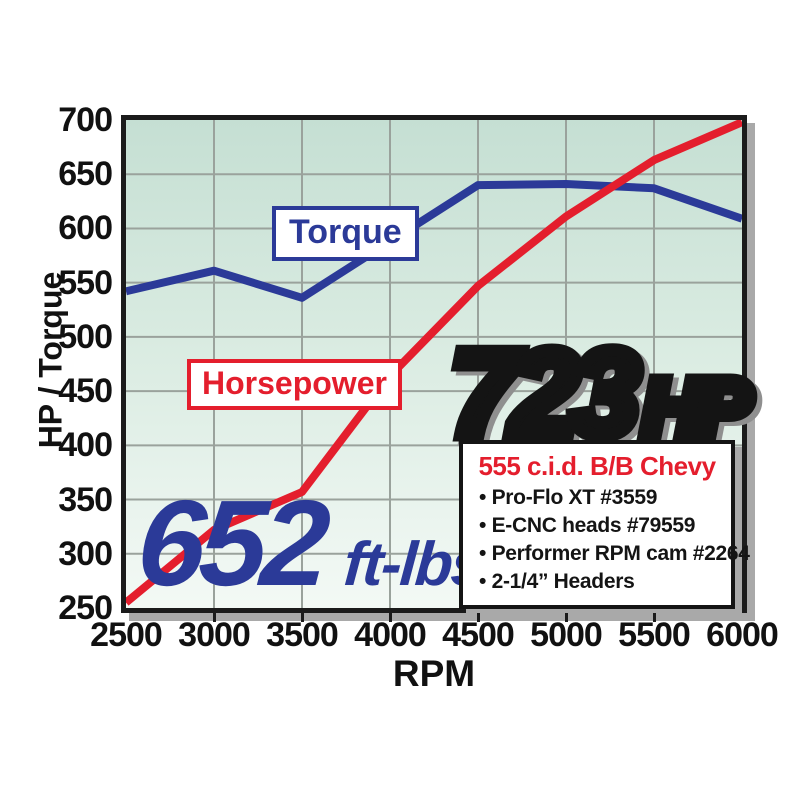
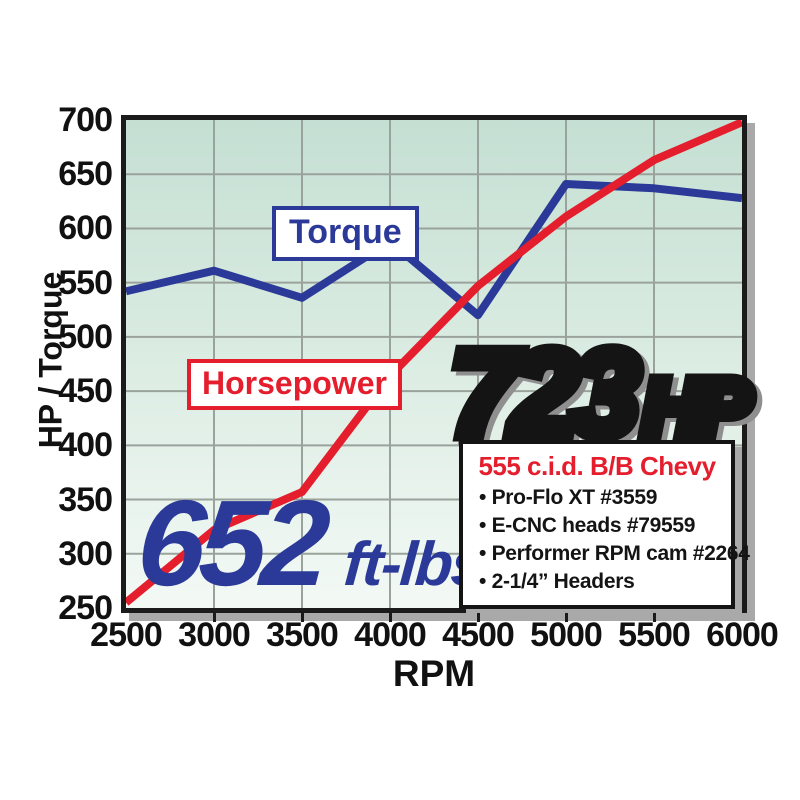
Torque/4500: 640 -> 520
Torque/6000: 609 -> 628
